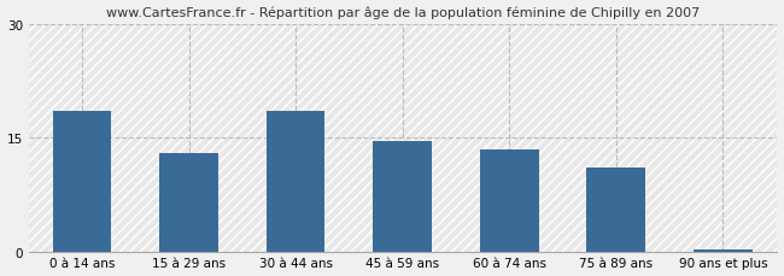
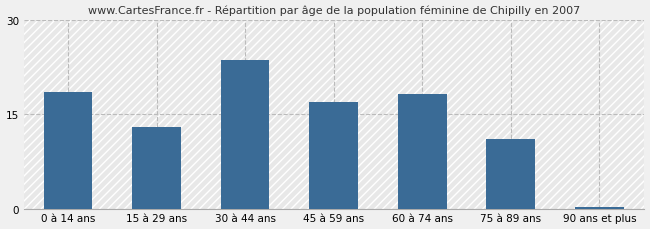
30 à 44 ans: 18.5 -> 23.6
45 à 59 ans: 14.5 -> 17.0
60 à 74 ans: 13.5 -> 18.2
